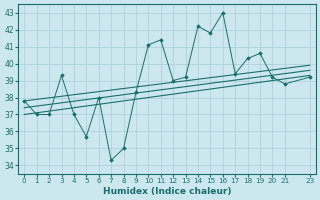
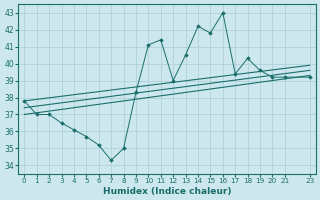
3: 39.3 -> 36.5
4: 37.0 -> 36.1
6: 38.0 -> 35.2
13: 39.2 -> 40.5
19: 40.6 -> 39.6
21: 38.8 -> 39.2
